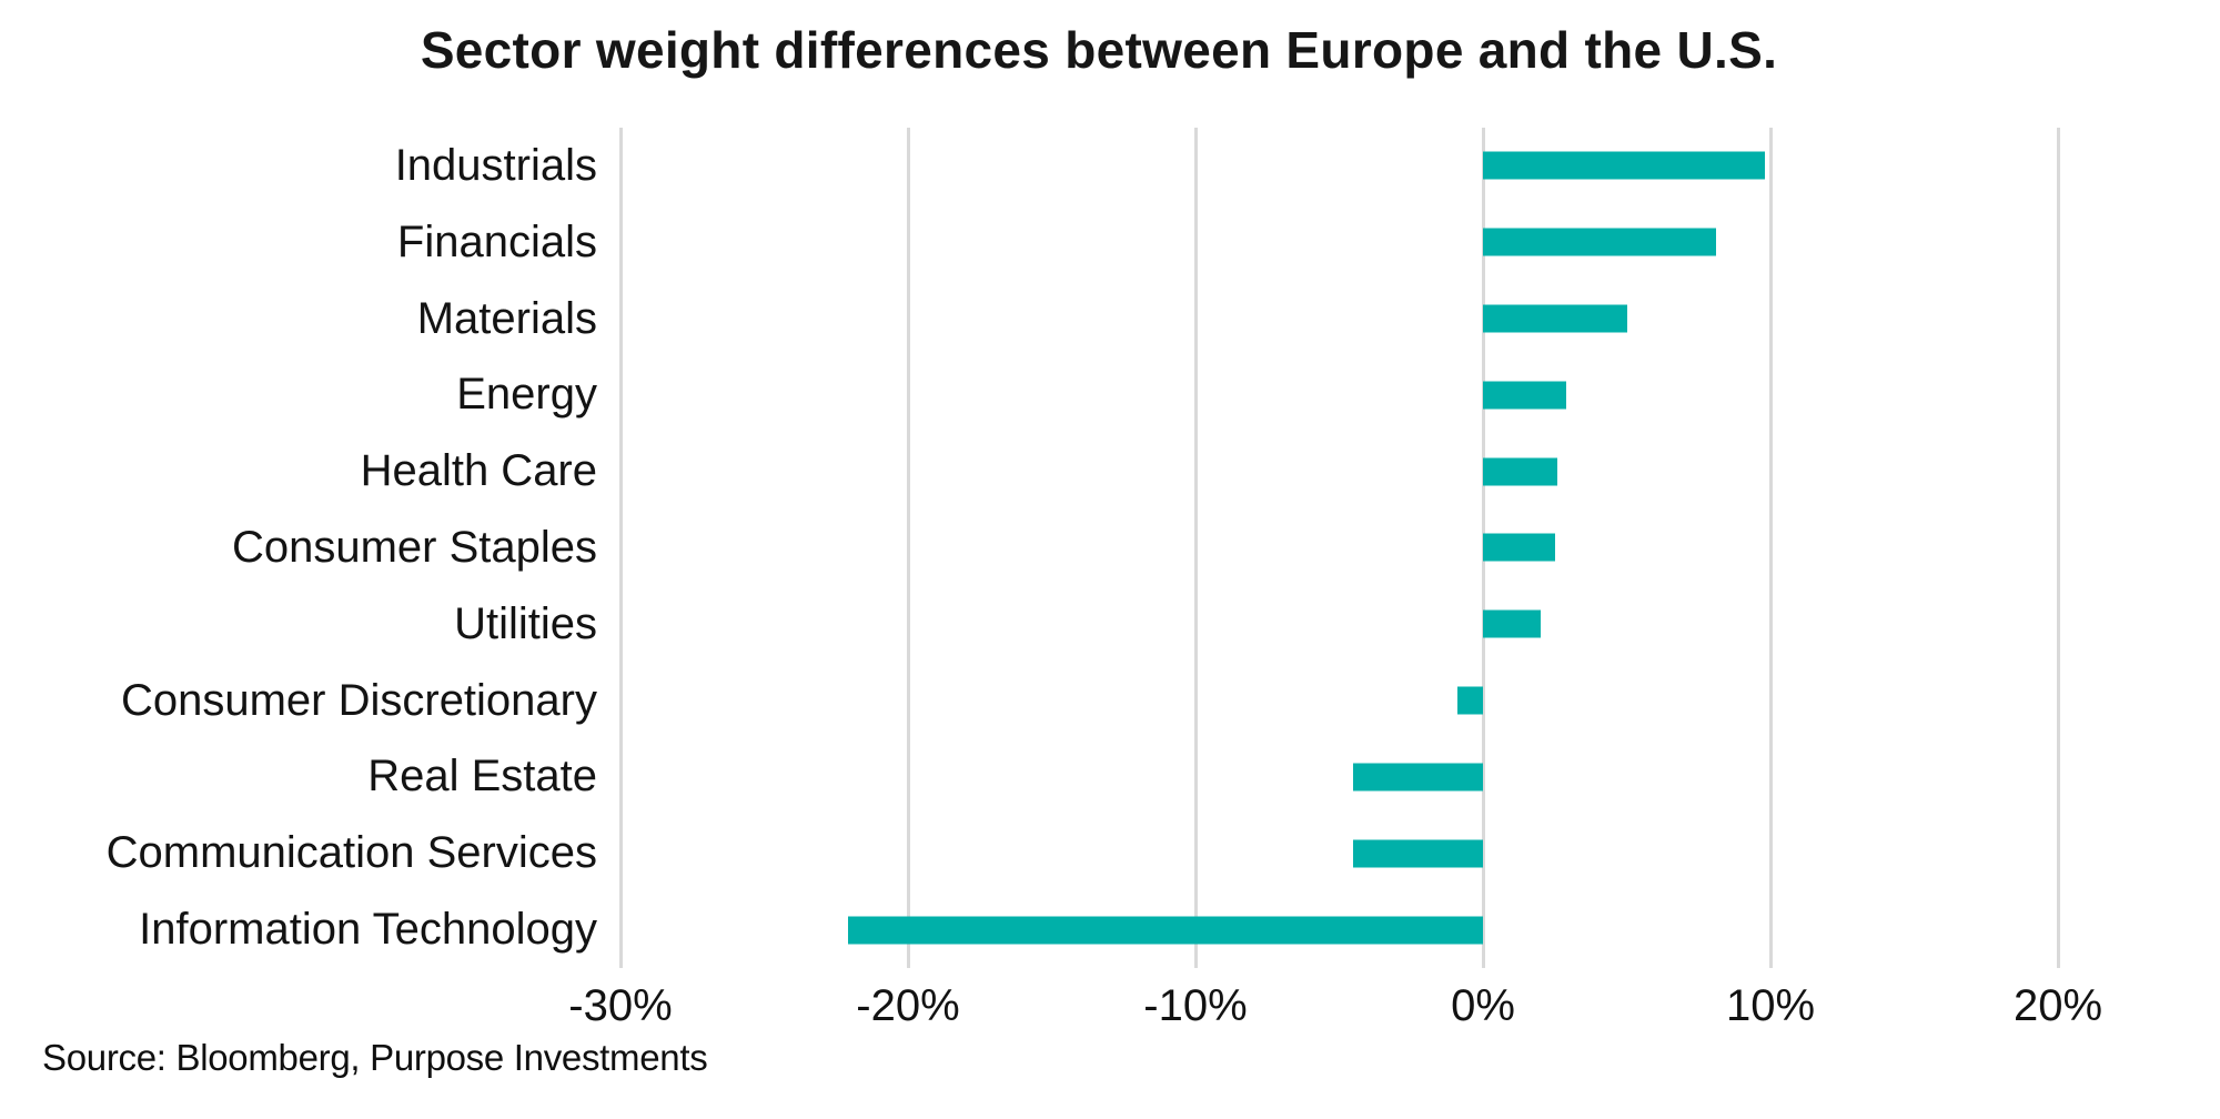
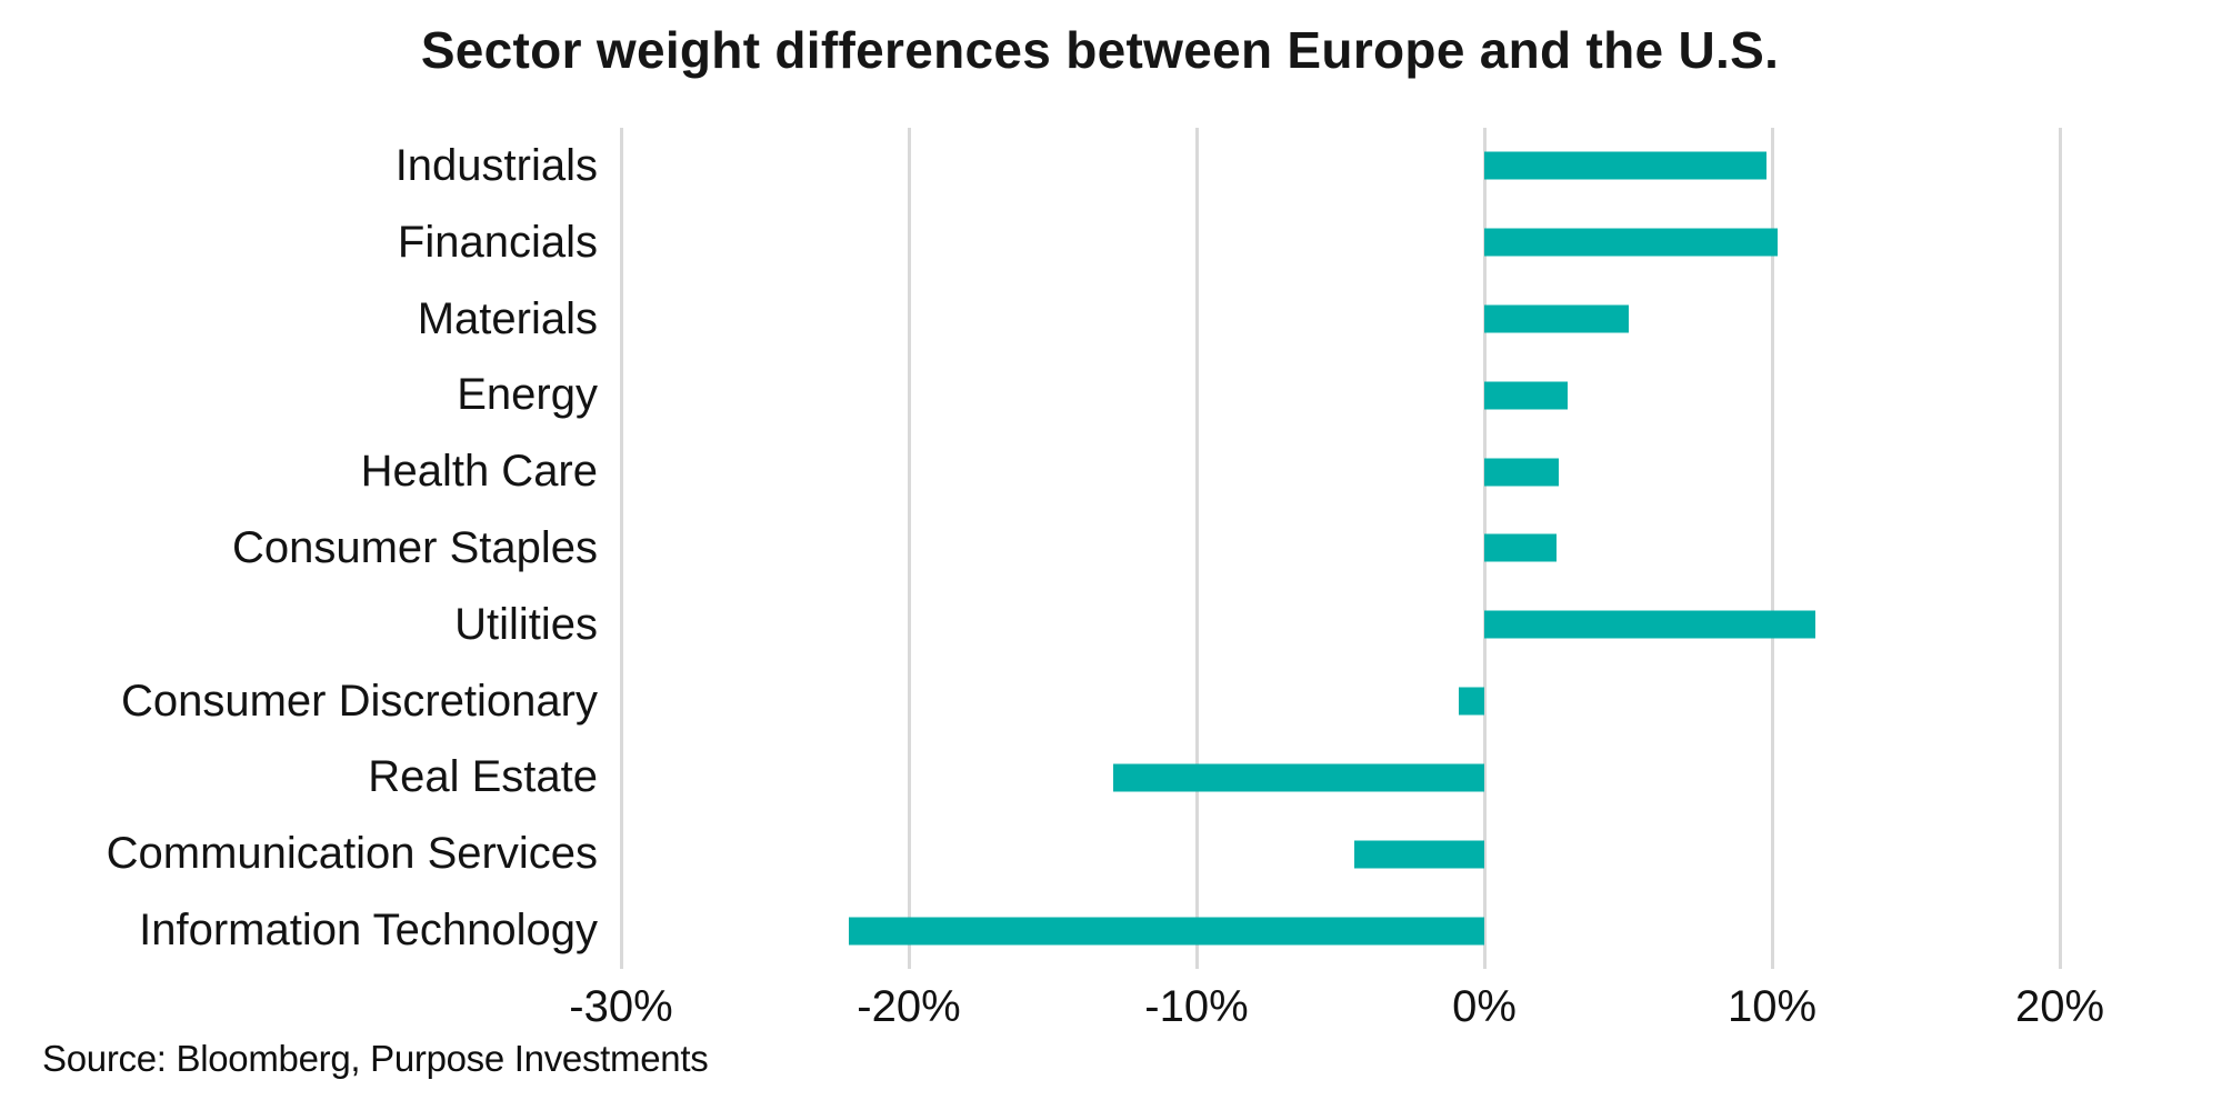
Financials: 8.1% -> 10.2%
Utilities: 2.0% -> 11.5%
Real Estate: -4.5% -> -12.9%
